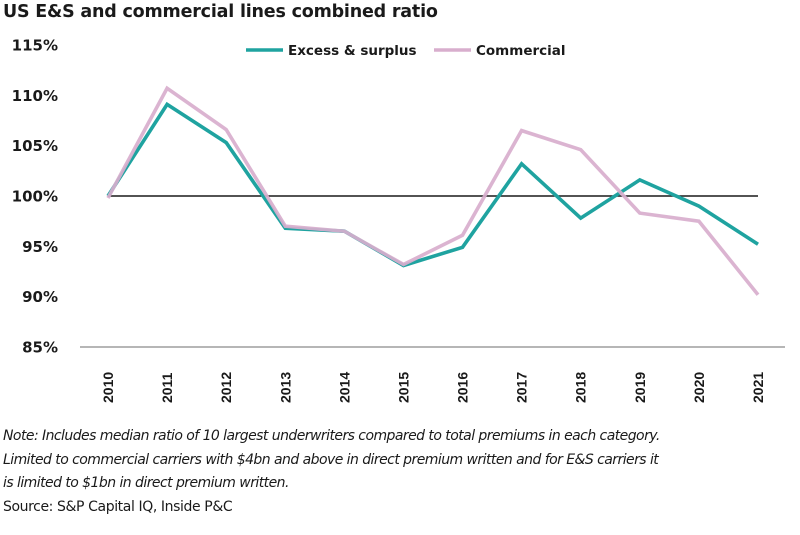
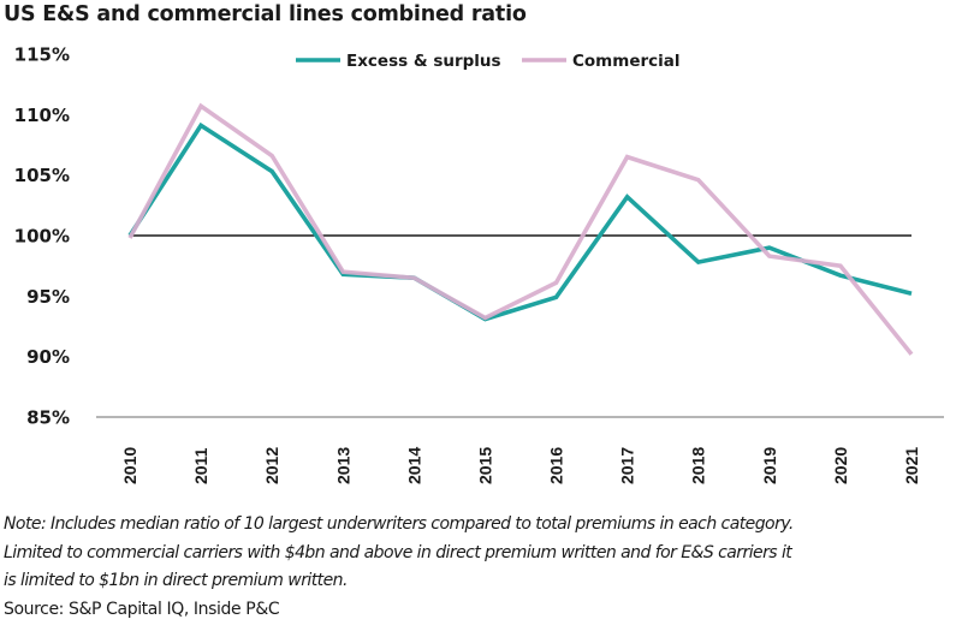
Excess & surplus/2019: 101.6% -> 99.0%
Excess & surplus/2020: 99.0% -> 96.7%
